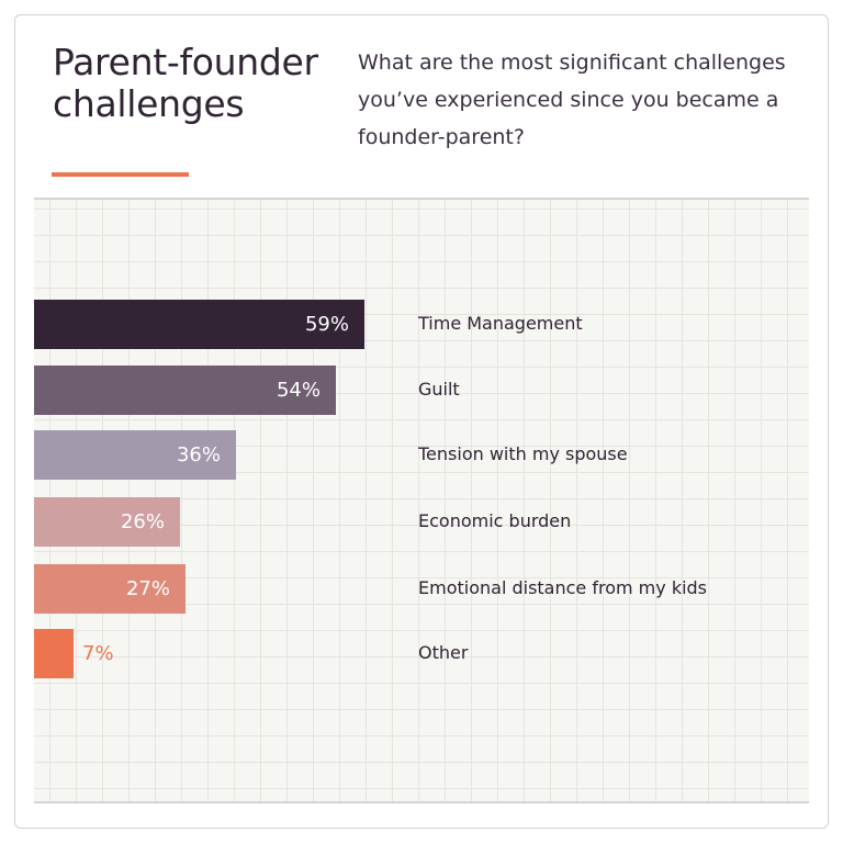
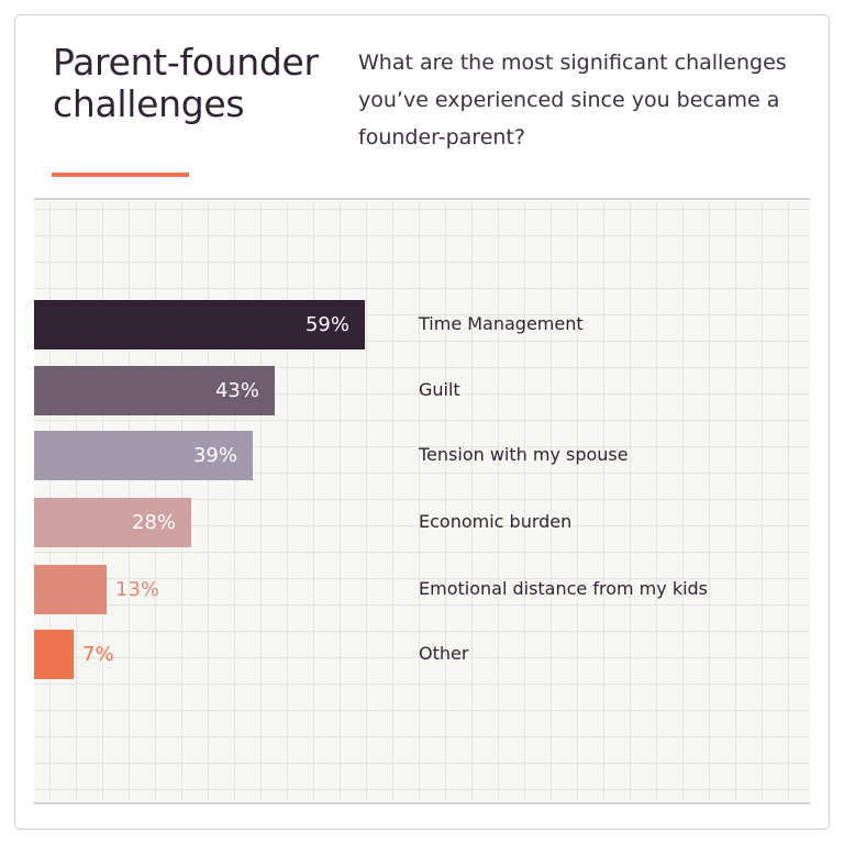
Guilt: 54% -> 43%
Tension with my spouse: 36% -> 39%
Economic burden: 26% -> 28%
Emotional distance from my kids: 27% -> 13%
